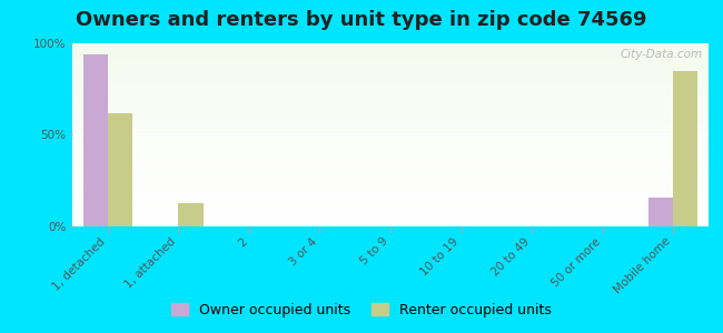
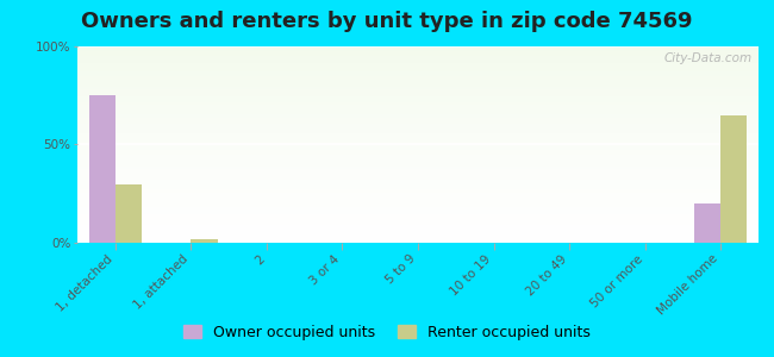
Owner occupied units/1, detached: 94% -> 75%
Renter occupied units/1, detached: 62% -> 30%
Renter occupied units/1, attached: 13% -> 2%
Owner occupied units/Mobile home: 16% -> 20%
Renter occupied units/Mobile home: 85% -> 65%
